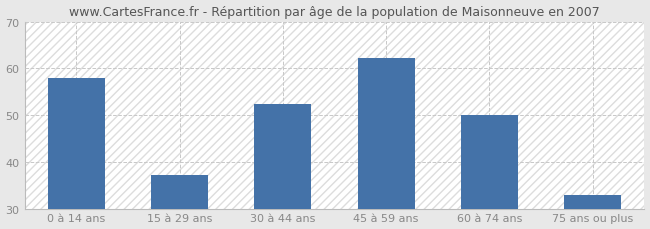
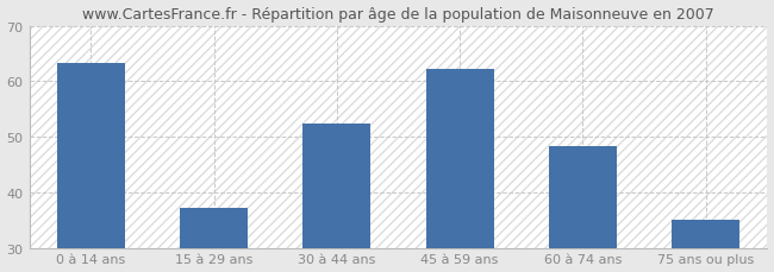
0 à 14 ans: 58.0 -> 63.2
60 à 74 ans: 50.0 -> 48.3
75 ans ou plus: 33.0 -> 35.0
